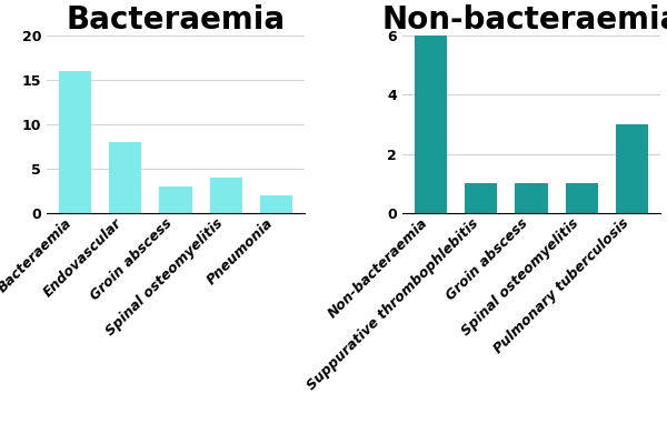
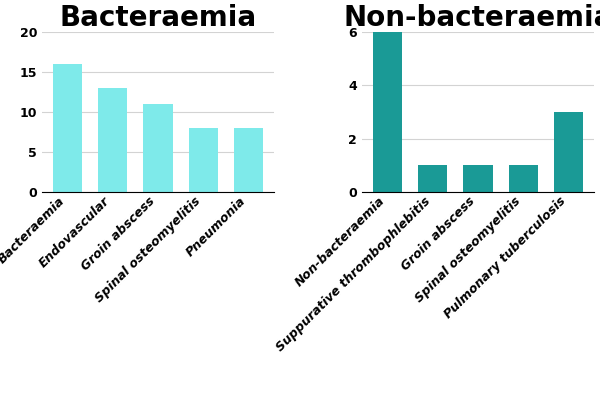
Bacteraemia/Endovascular: 8 -> 13
Bacteraemia/Groin abscess: 3 -> 11
Bacteraemia/Spinal osteomyelitis: 4 -> 8
Bacteraemia/Pneumonia: 2 -> 8
